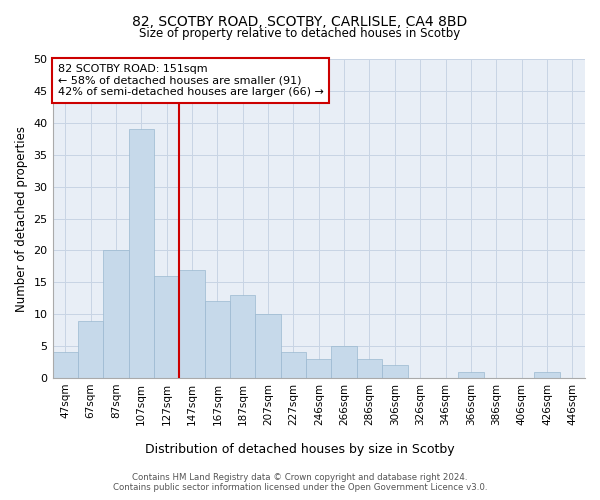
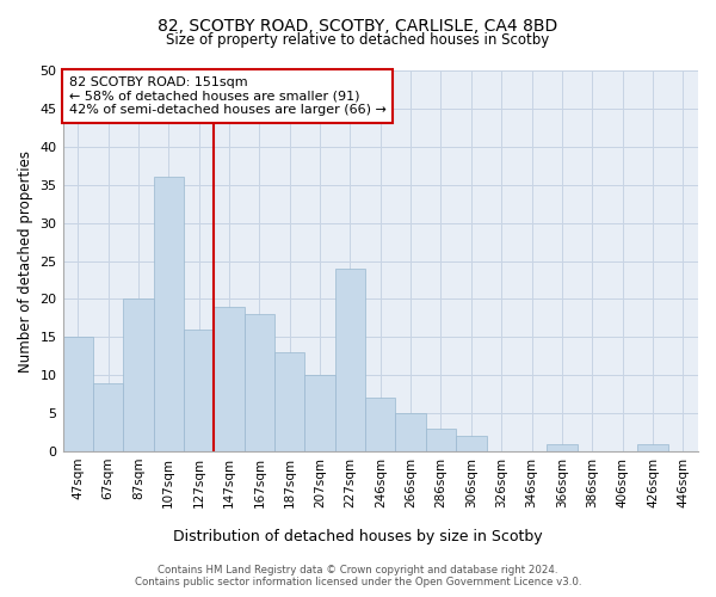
47sqm: 4 -> 15
107sqm: 39 -> 36
147sqm: 17 -> 19
167sqm: 12 -> 18
227sqm: 4 -> 24
246sqm: 3 -> 7
